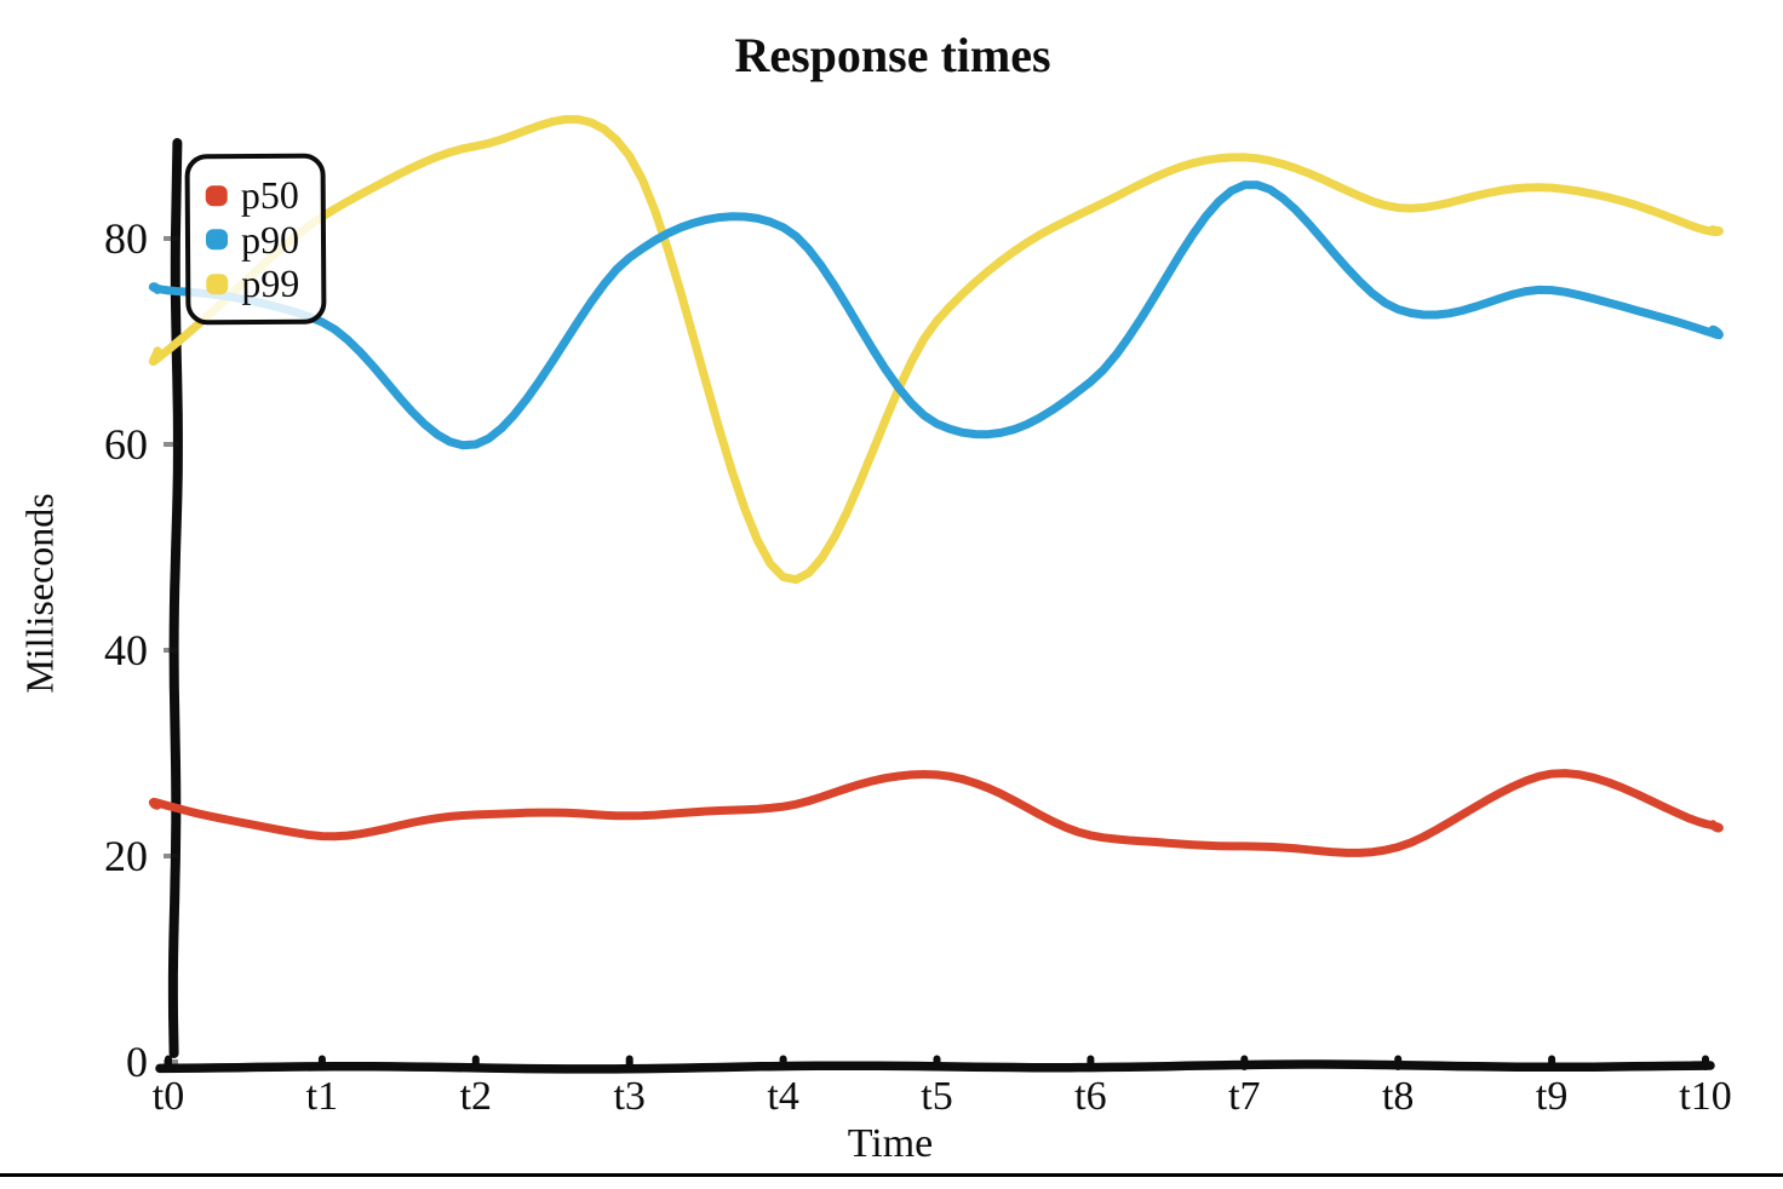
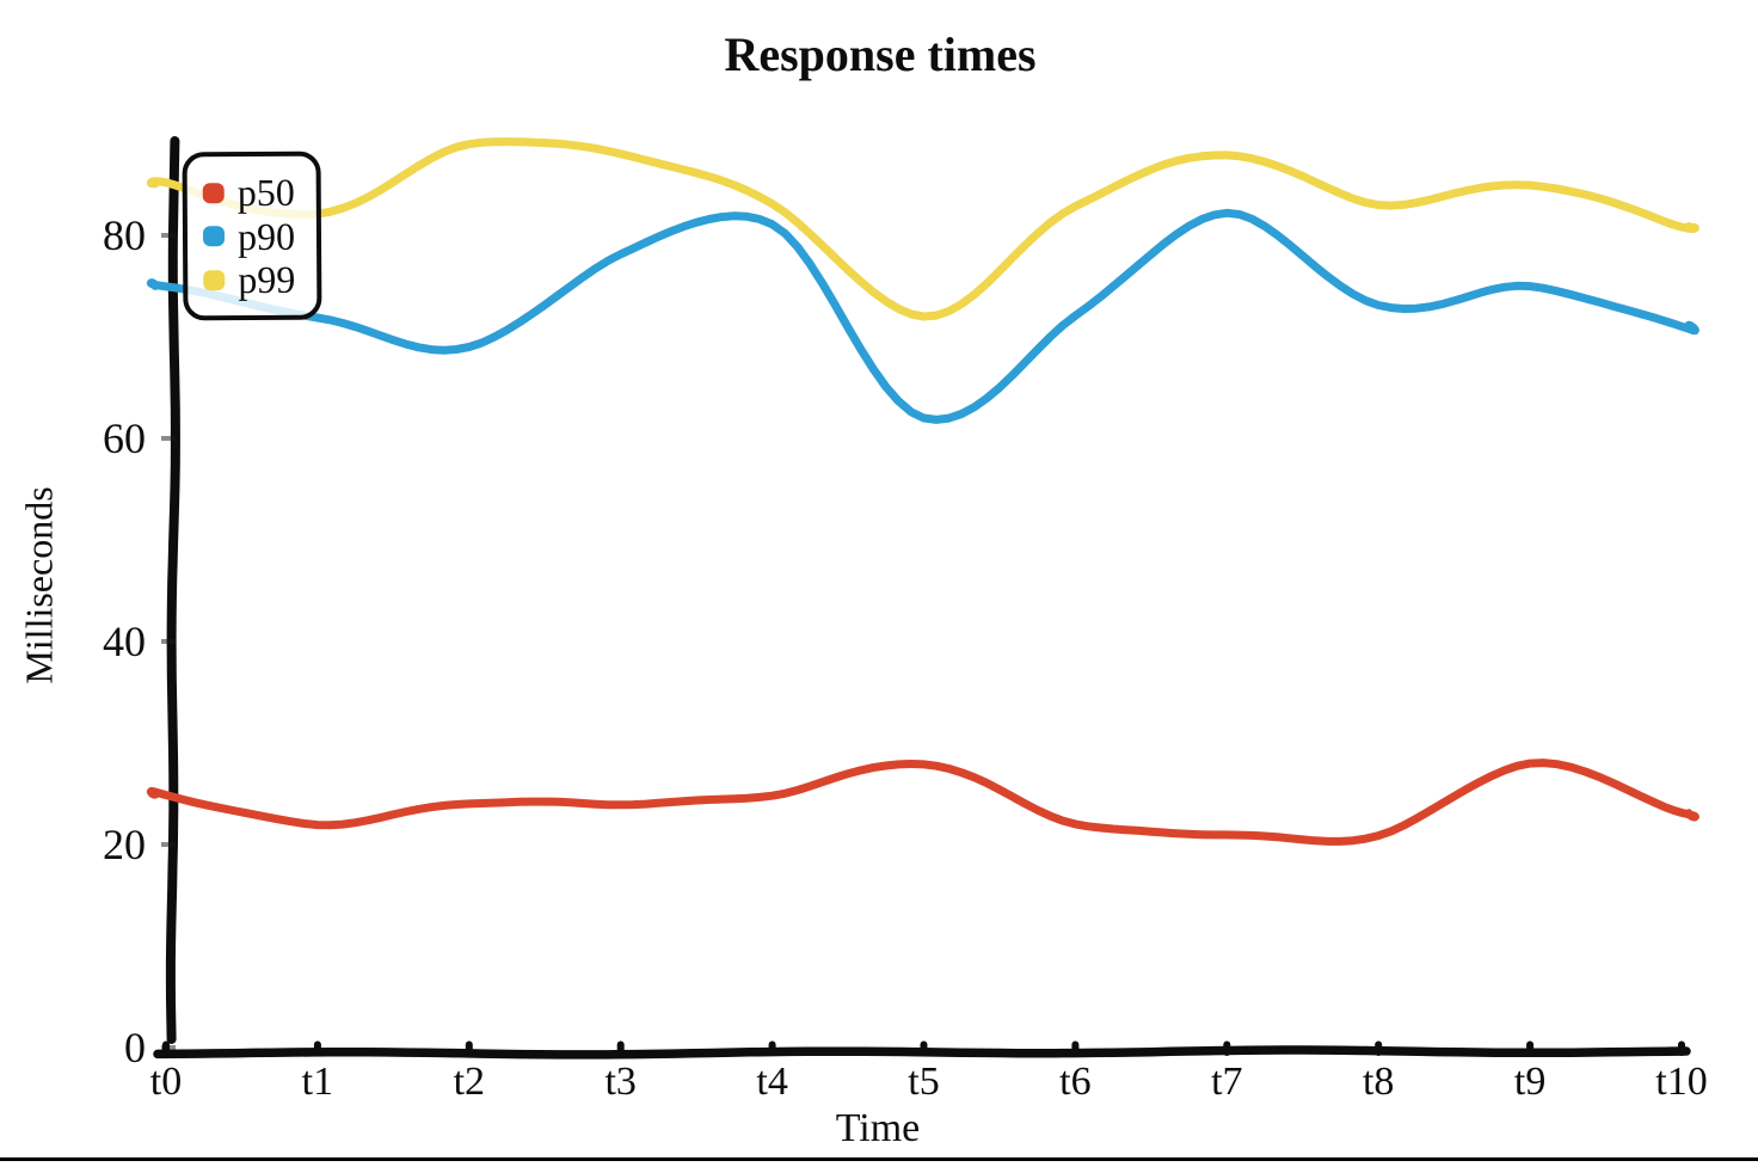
p99/t0: 69 -> 85
p90/t2: 60 -> 69
p99/t4: 47 -> 83
p90/t6: 66 -> 72
p90/t7: 85 -> 82
